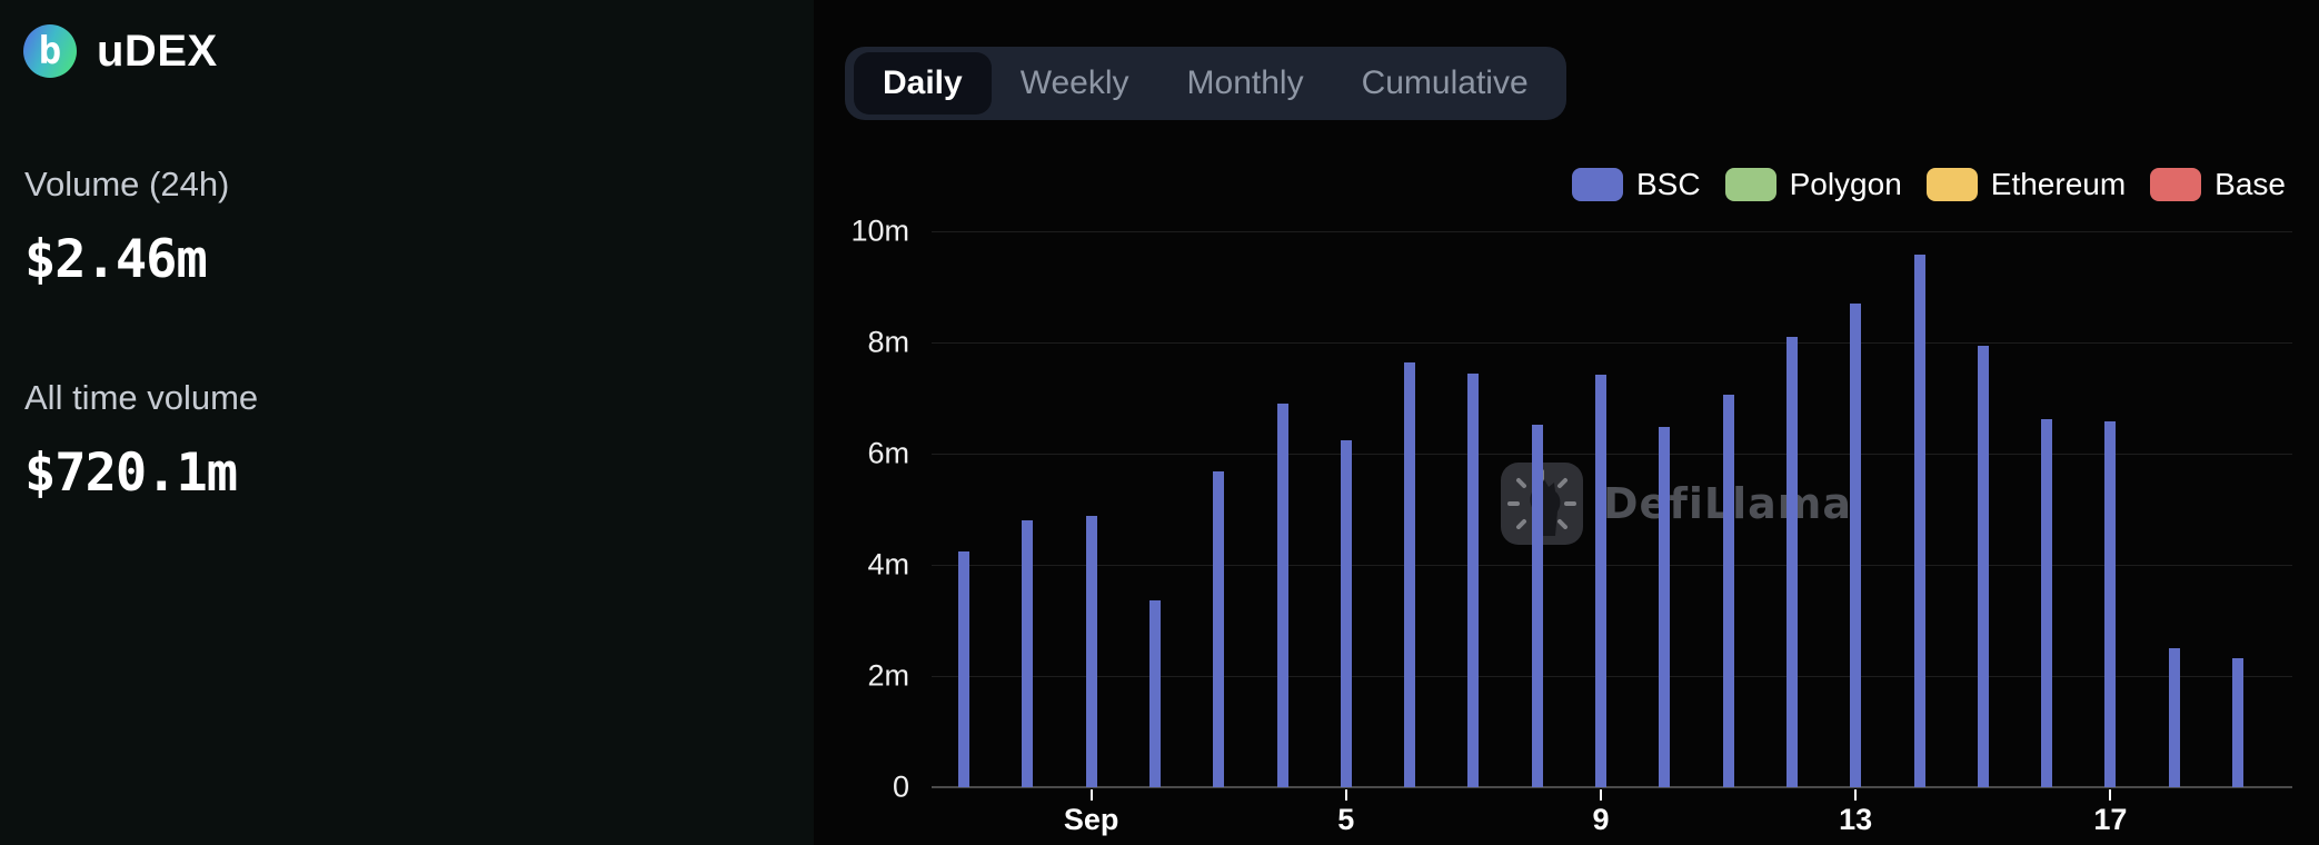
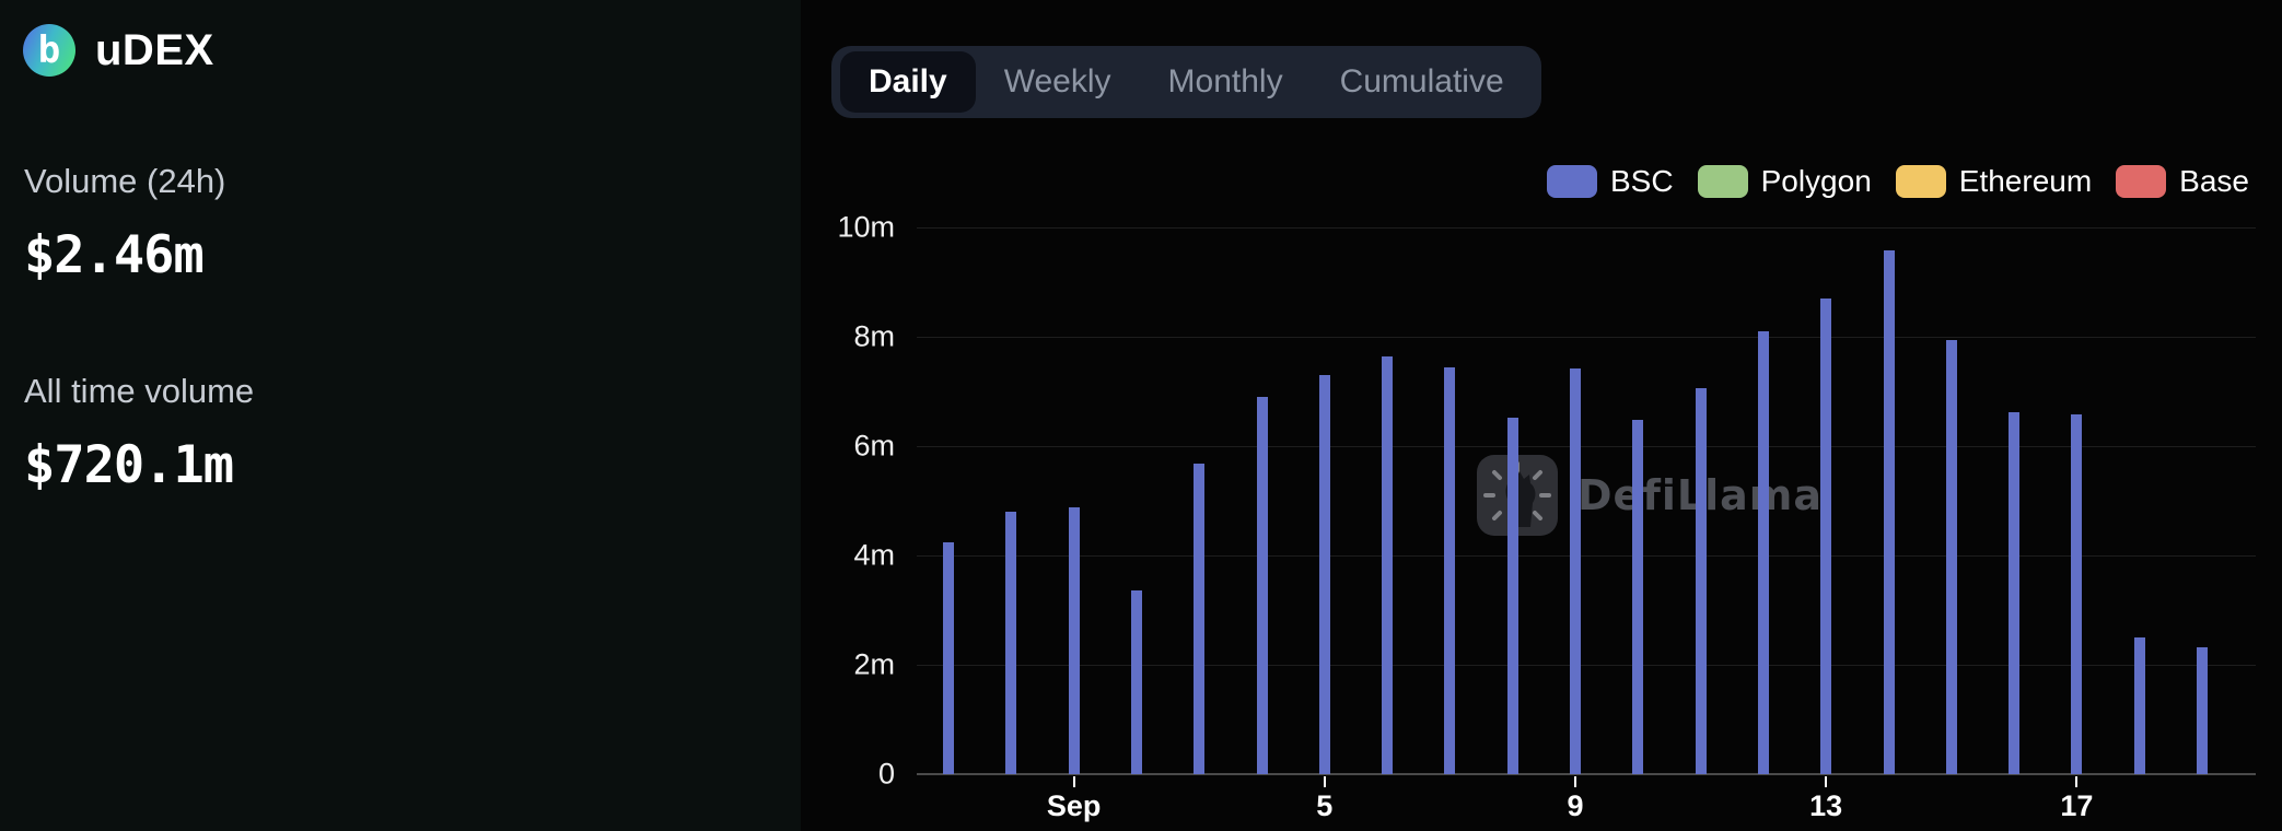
Sep 5: 6.2m -> 7.3m
